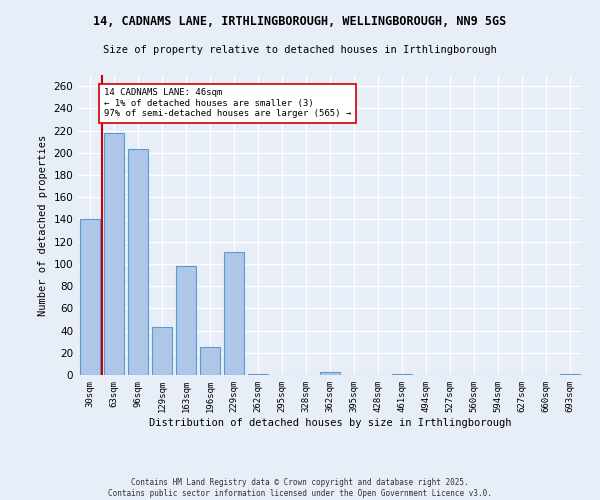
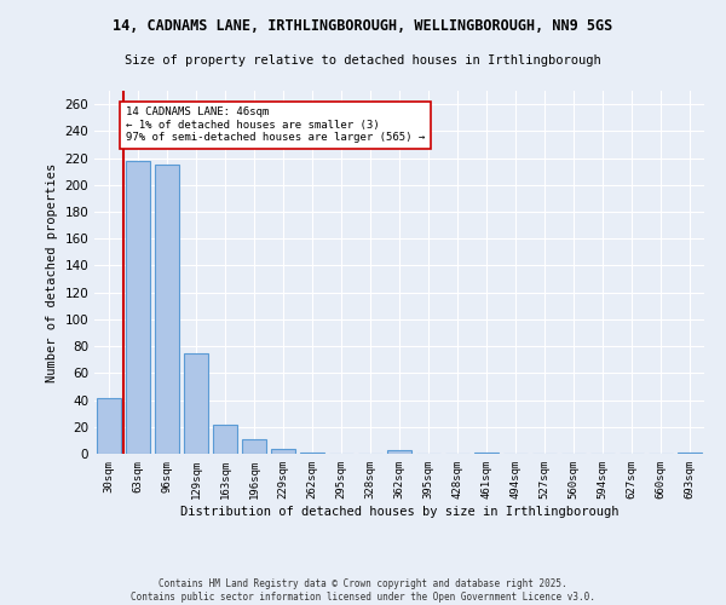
30sqm: 140 -> 41
96sqm: 203 -> 215
129sqm: 43 -> 75
163sqm: 98 -> 22
196sqm: 25 -> 11
229sqm: 111 -> 4
